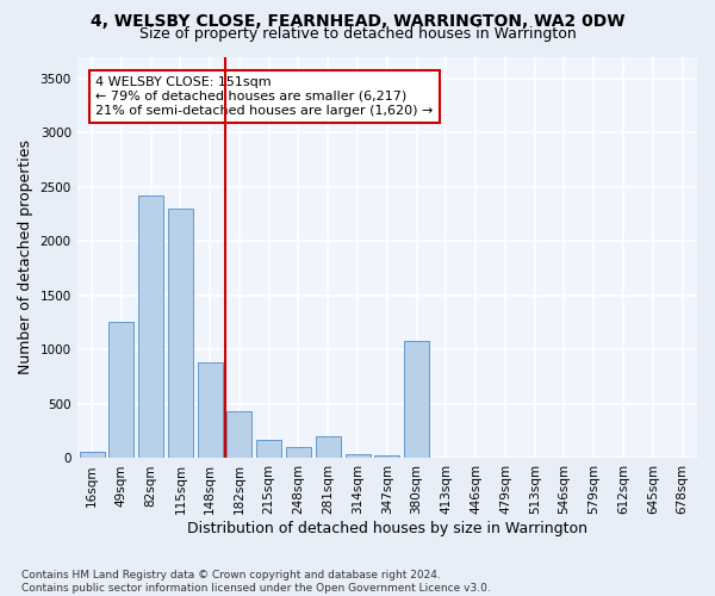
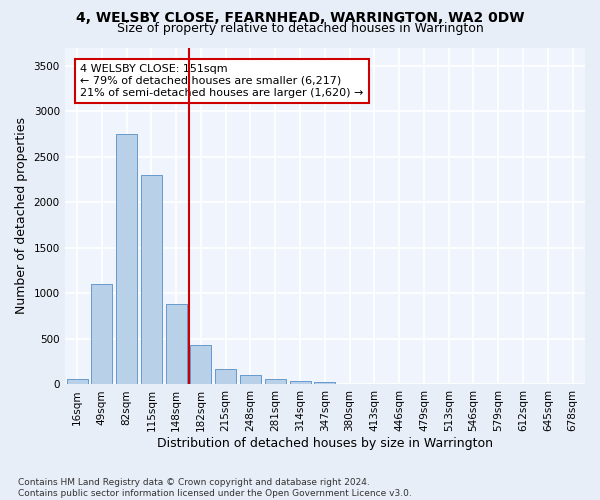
49sqm: 1260 -> 1100
82sqm: 2420 -> 2750
281sqm: 200 -> 60
380sqm: 1080 -> 10
